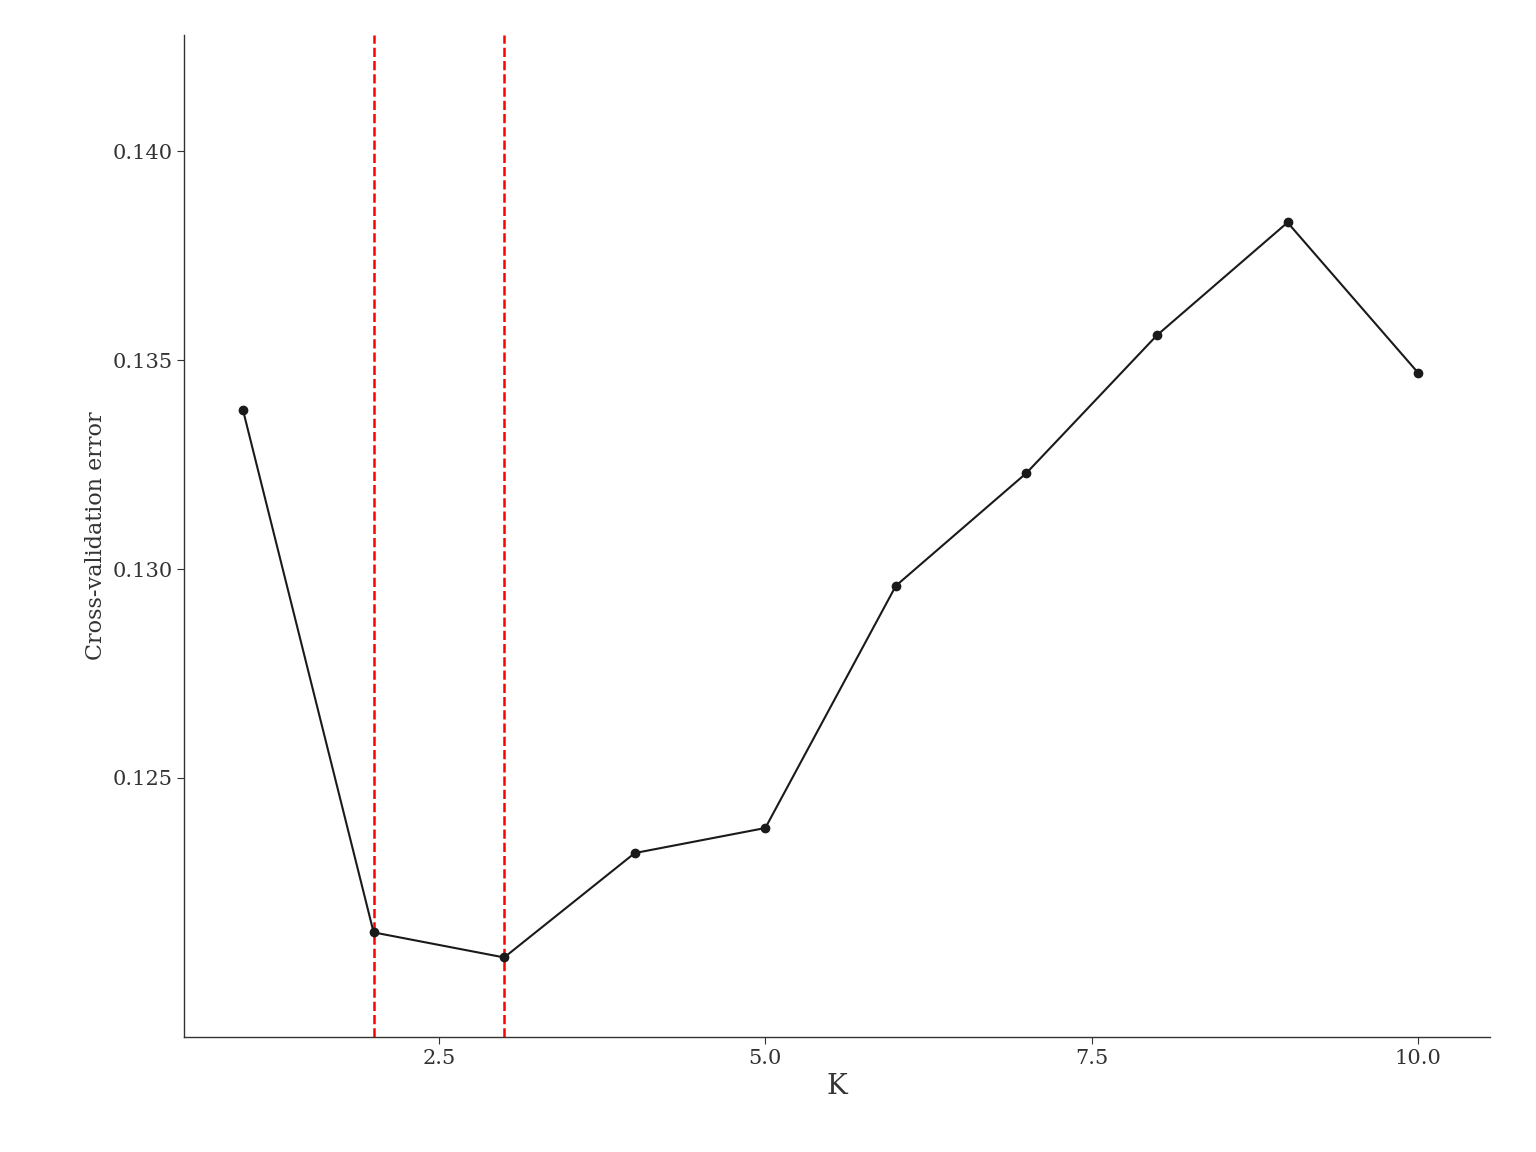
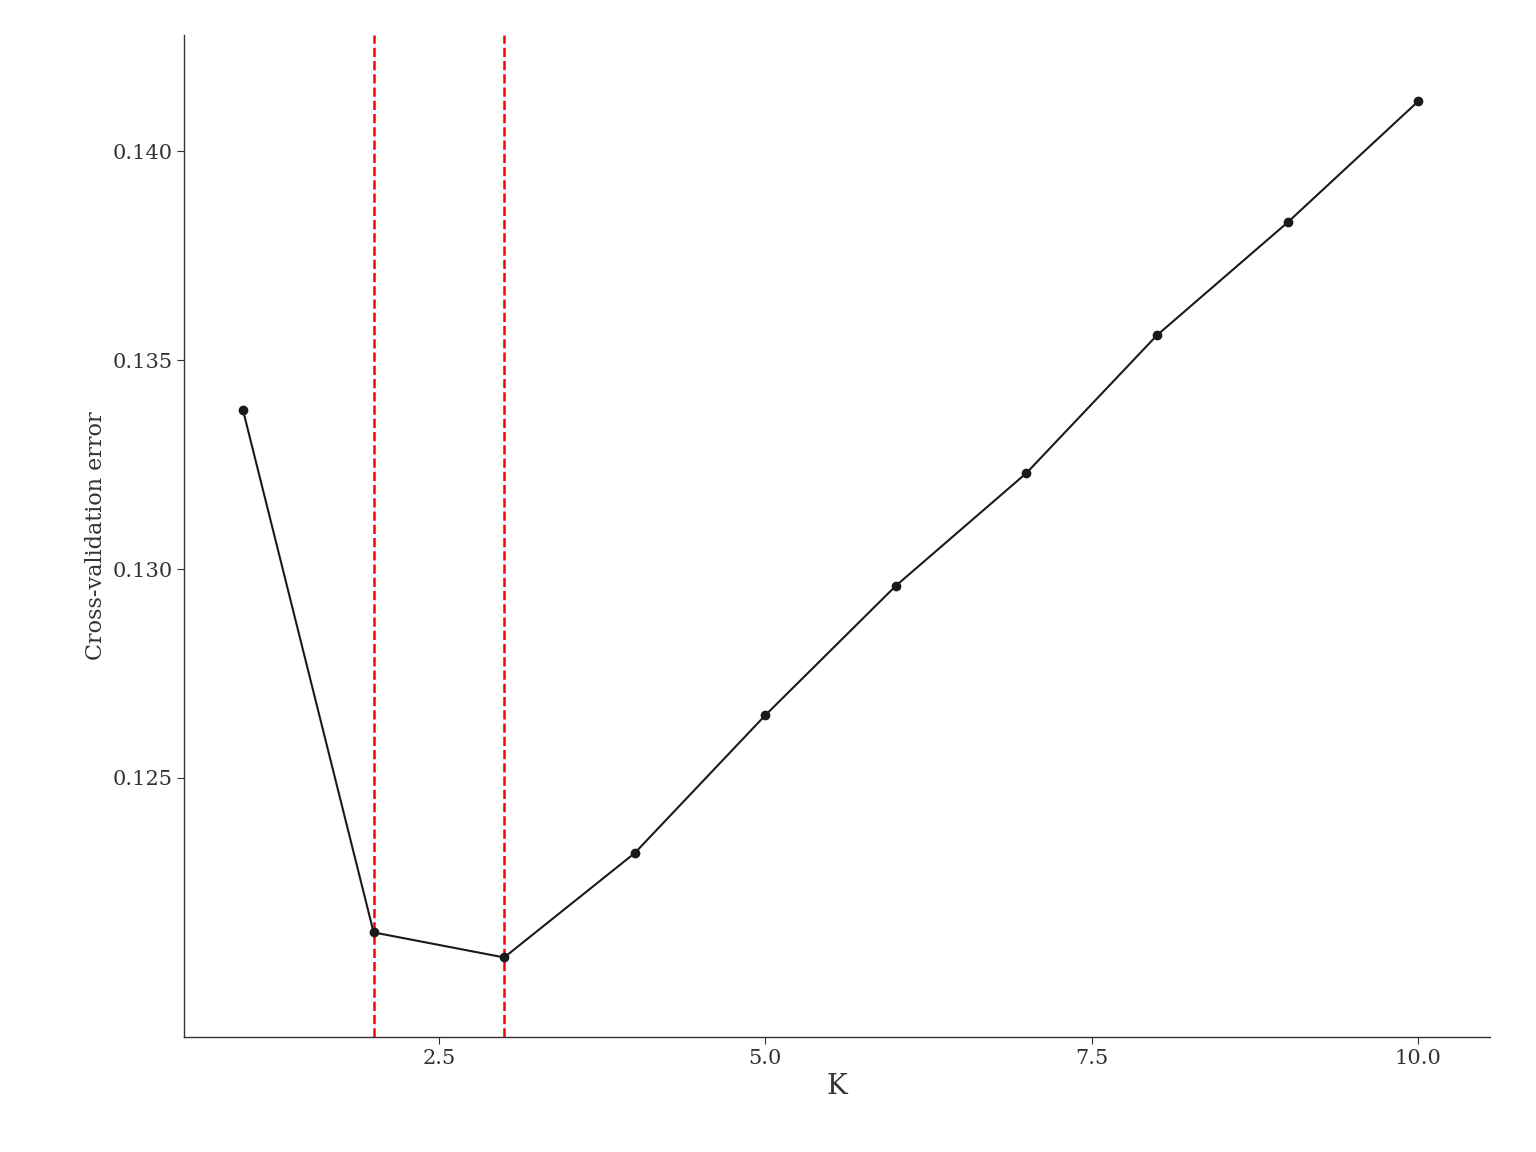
5.0: 0.1238 -> 0.1265
10.0: 0.1347 -> 0.1412
